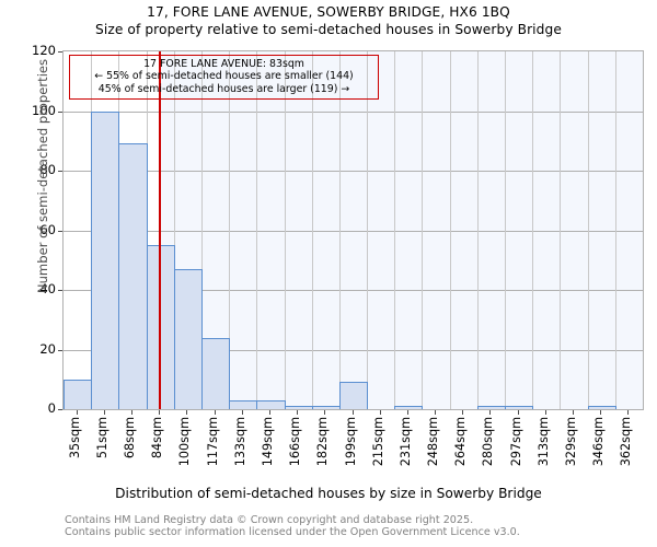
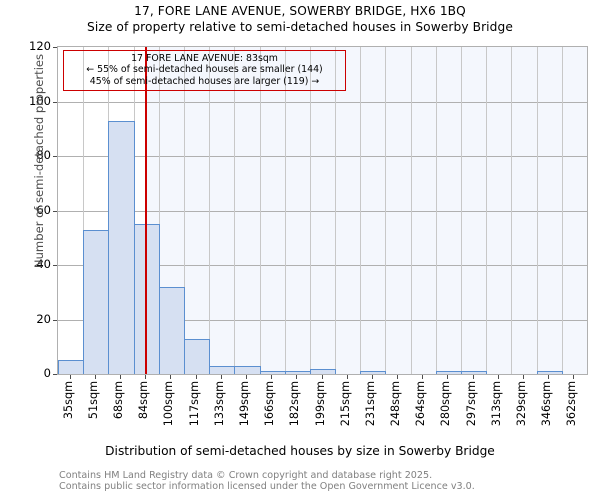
35sqm: 10 -> 5
51sqm: 100 -> 53
68sqm: 89 -> 93
100sqm: 47 -> 32
117sqm: 24 -> 13
199sqm: 9 -> 2
